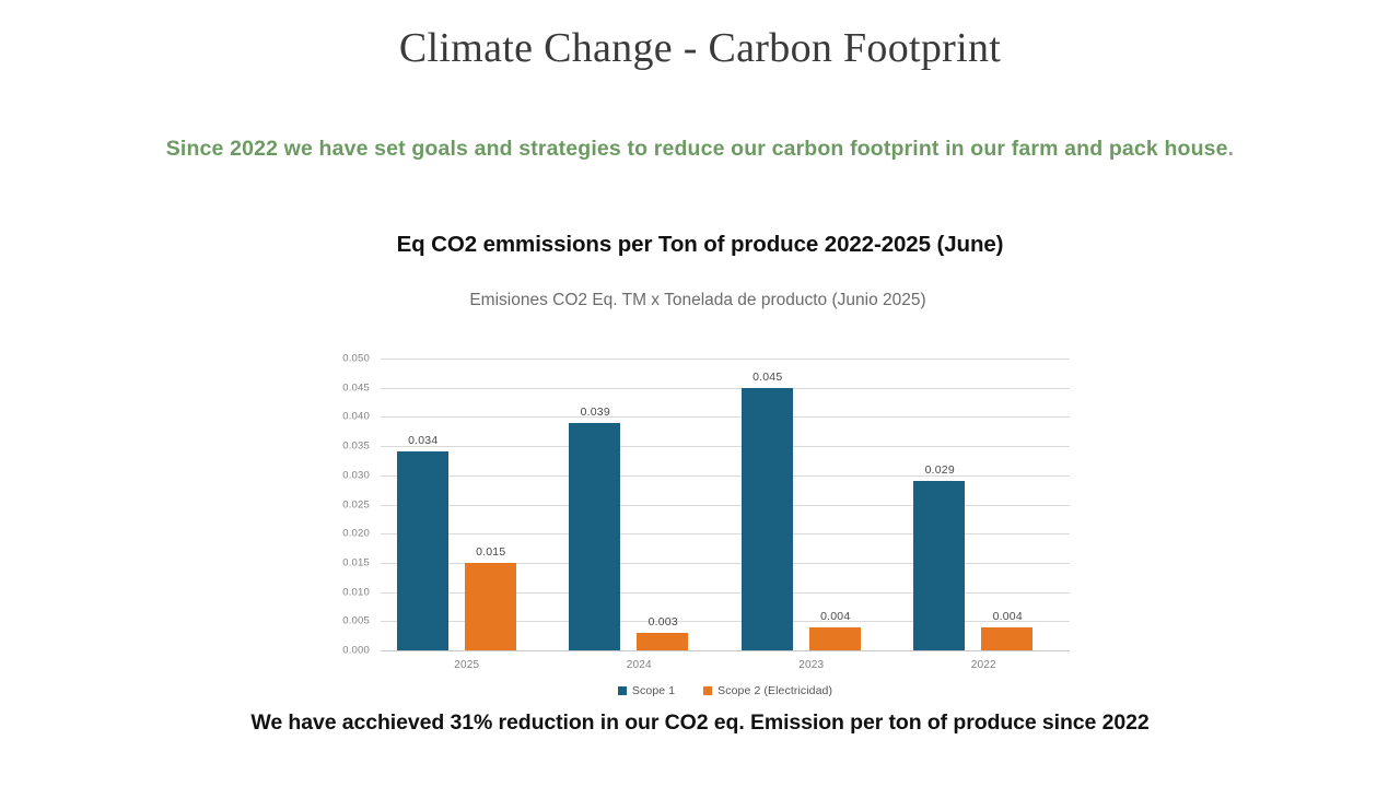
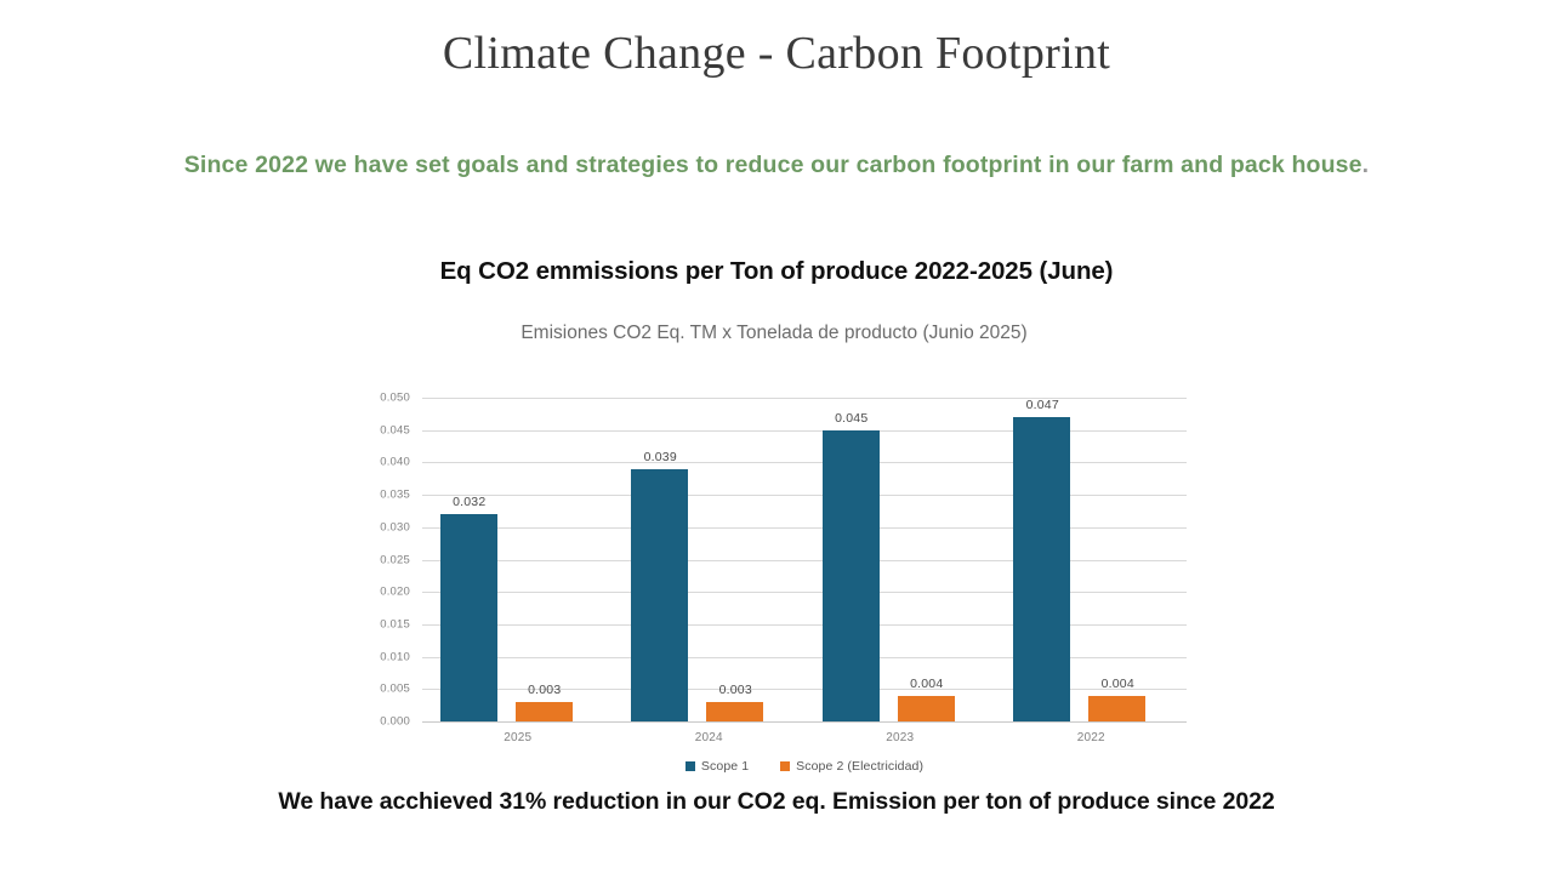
Scope 1/2025: 0.034 -> 0.032
Scope 2 (Electricidad)/2025: 0.015 -> 0.003
Scope 1/2022: 0.029 -> 0.047
